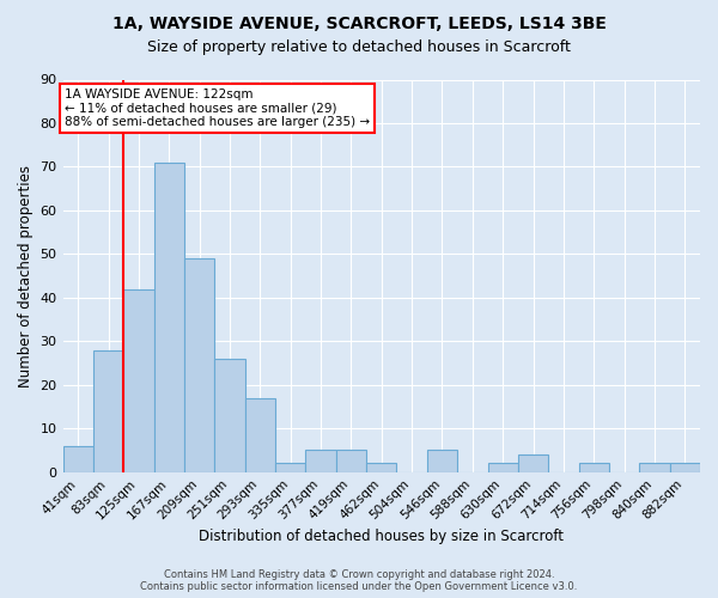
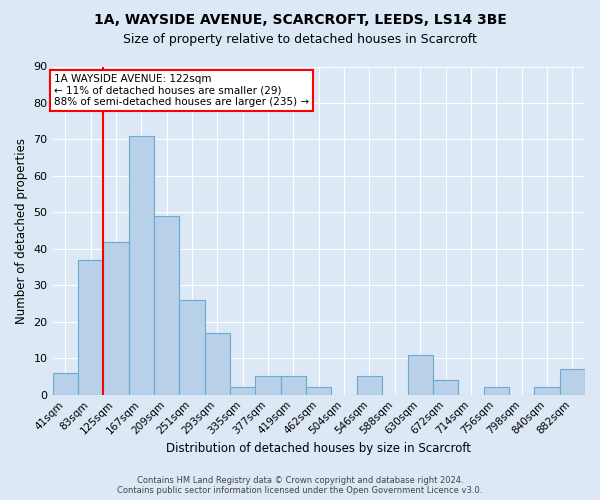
83sqm: 28 -> 37
630sqm: 2 -> 11
882sqm: 2 -> 7
